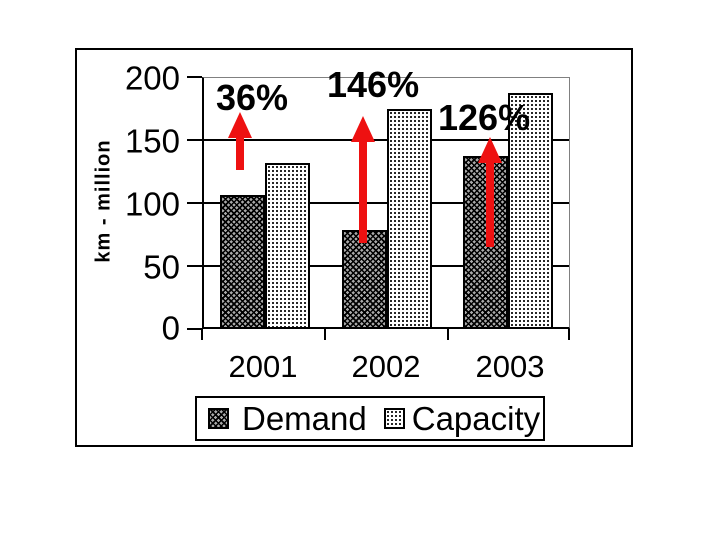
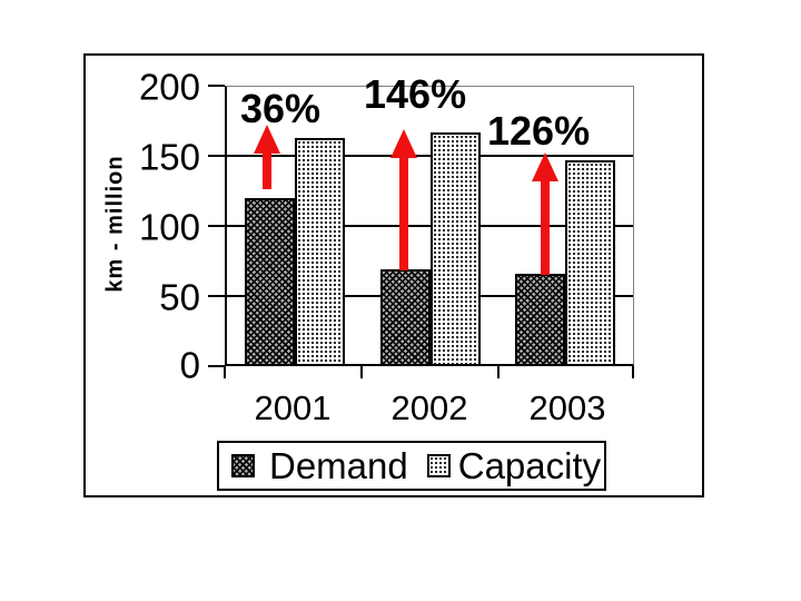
Demand/2001: 106 -> 120
Capacity/2001: 132 -> 163
Demand/2002: 78 -> 68
Capacity/2002: 175 -> 167
Demand/2003: 137 -> 65
Capacity/2003: 188 -> 147
